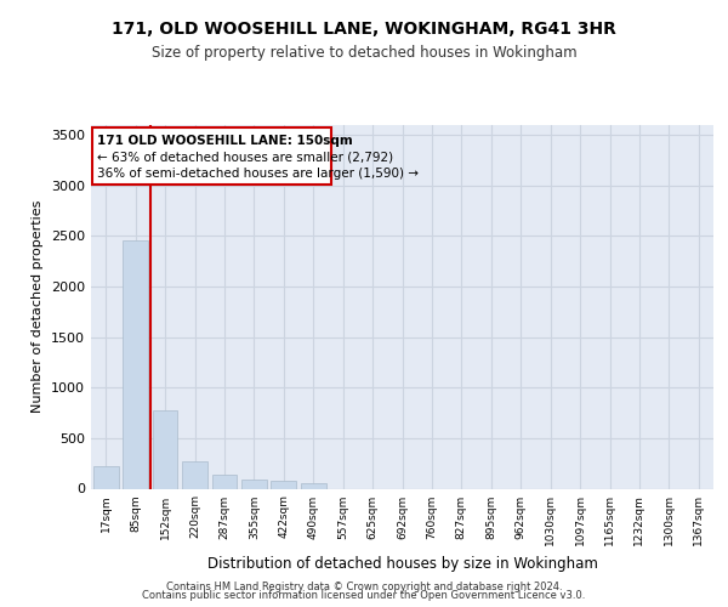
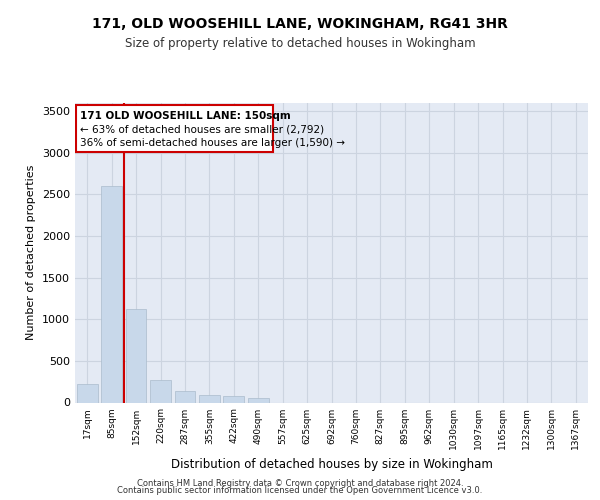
85sqm: 2460 -> 2600
152sqm: 780 -> 1120
